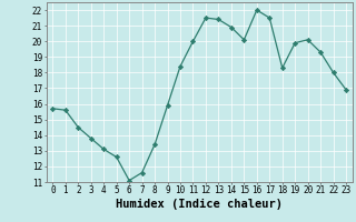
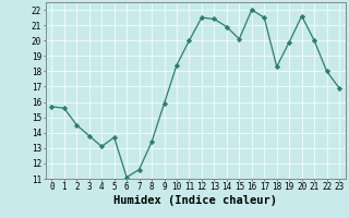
5: 12.6 -> 13.7
20: 20.1 -> 21.6
21: 19.3 -> 20.0
